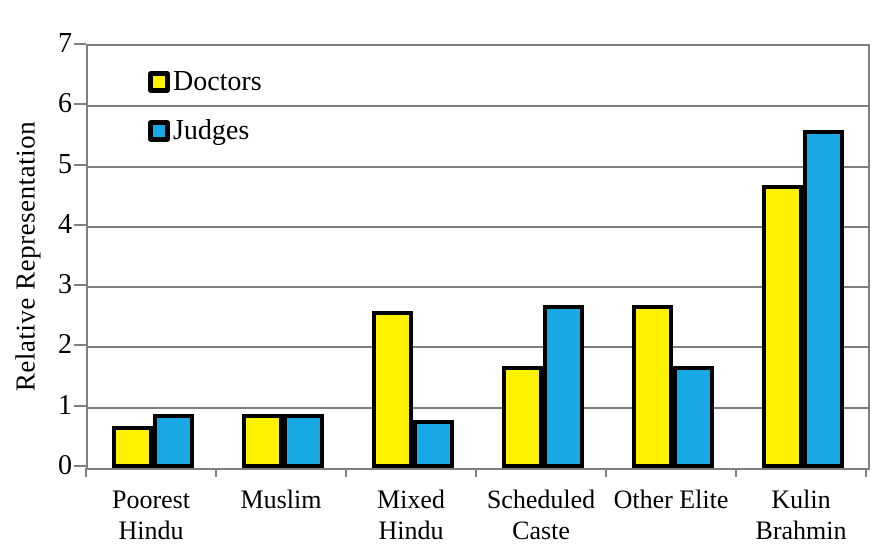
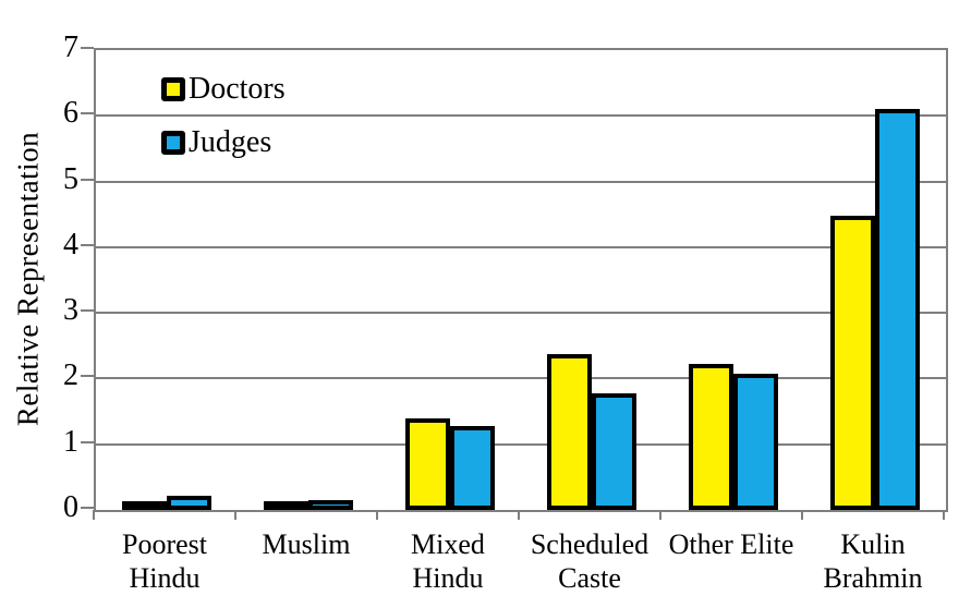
Doctors/Poorest Hindu: 0.7 -> 0.1
Judges/Poorest Hindu: 0.9 -> 0.2
Doctors/Muslim: 0.9 -> 0.1
Judges/Muslim: 0.9 -> 0.1
Doctors/Mixed Hindu: 2.6 -> 1.4
Judges/Mixed Hindu: 0.8 -> 1.3
Doctors/Scheduled Caste: 1.7 -> 2.4
Judges/Scheduled Caste: 2.7 -> 1.8
Doctors/Other Elite: 2.7 -> 2.2
Judges/Other Elite: 1.7 -> 2.1
Doctors/Kulin Brahmin: 4.7 -> 4.5
Judges/Kulin Brahmin: 5.6 -> 6.1
